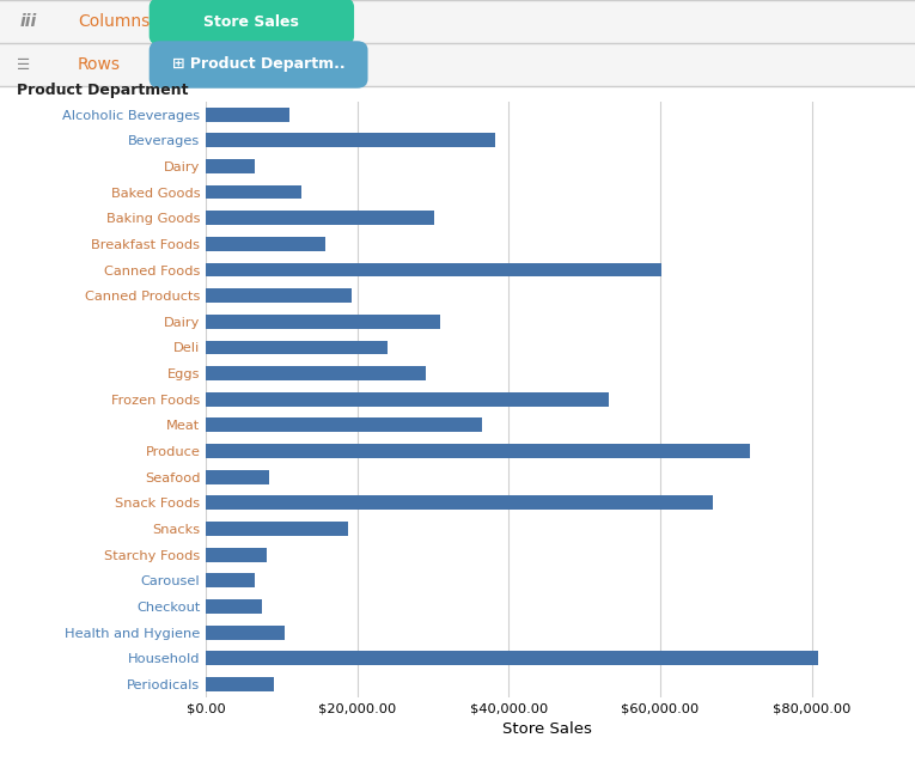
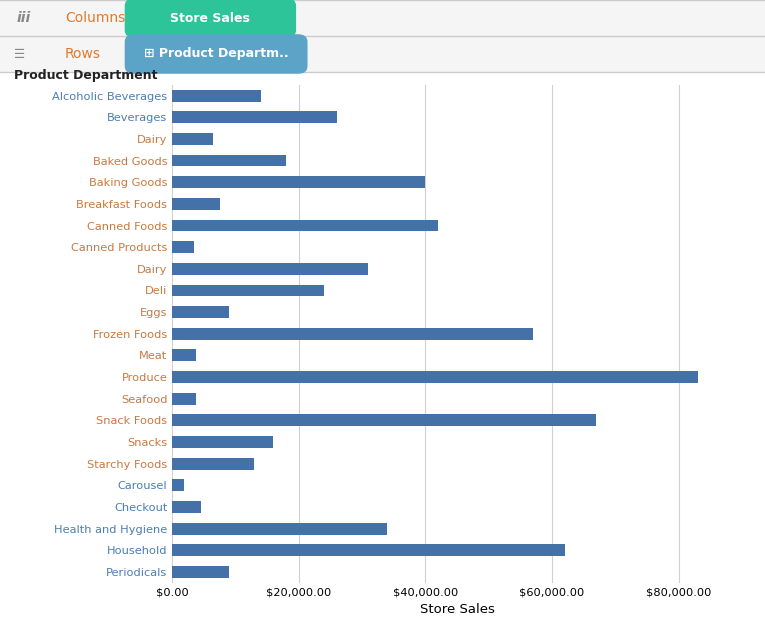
Alcoholic Beverages: $11,000 -> $14,000
Beverages: $38,200 -> $26,000
Baked Goods: $12,600 -> $18,000
Baking Goods: $30,200 -> $40,000
Breakfast Foods: $15,800 -> $7,500
Canned Foods: $60,200 -> $42,000
Canned Products: $19,200 -> $3,500
Eggs: $29,000 -> $9,000
Frozen Foods: $53,200 -> $57,000
Meat: $36,400 -> $3,800
Produce: $71,800 -> $83,000
Seafood: $8,400 -> $3,800
Snacks: $18,800 -> $16,000
Starchy Foods: $8,000 -> $13,000
Carousel: $6,400 -> $1,800
Checkout: $7,400 -> $4,500
Health and Hygiene: $10,400 -> $34,000
Household: $80,800 -> $62,000
